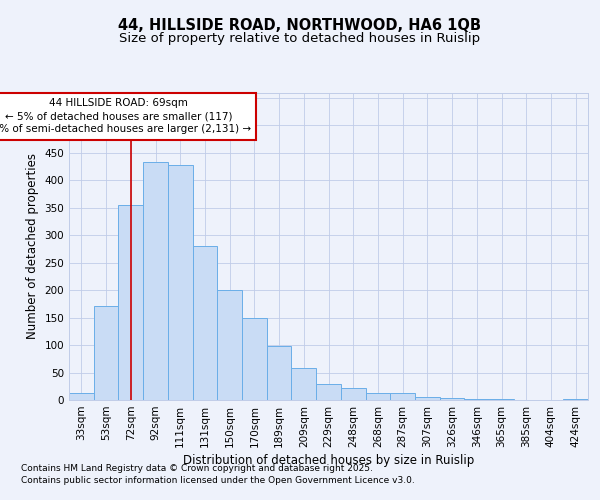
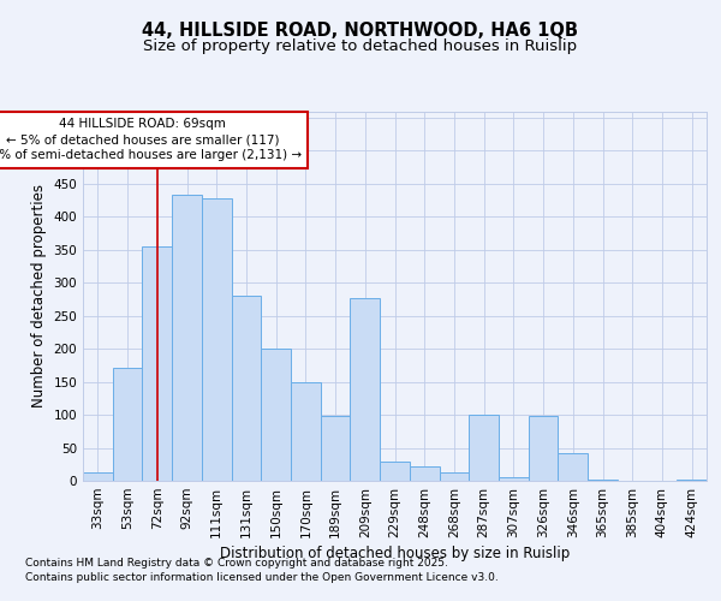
209sqm: 58 -> 276
287sqm: 13 -> 100
326sqm: 4 -> 98
346sqm: 2 -> 42
